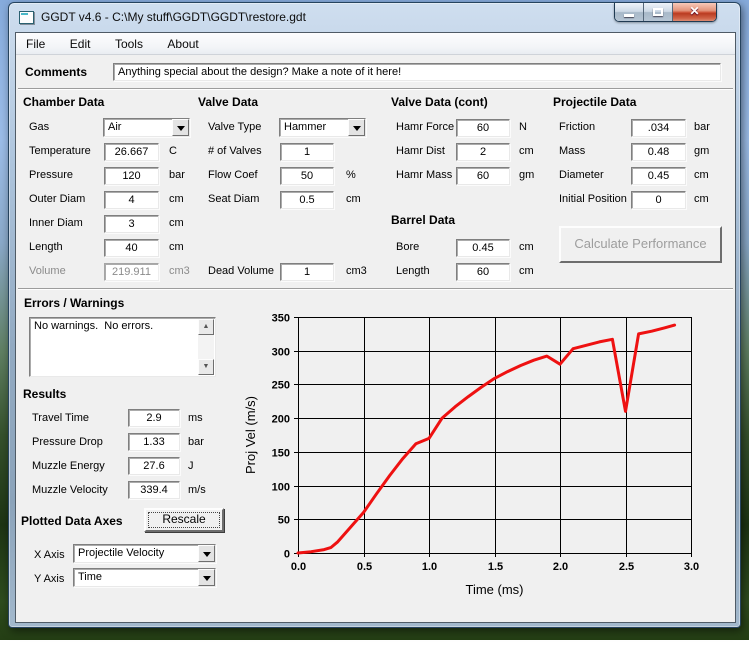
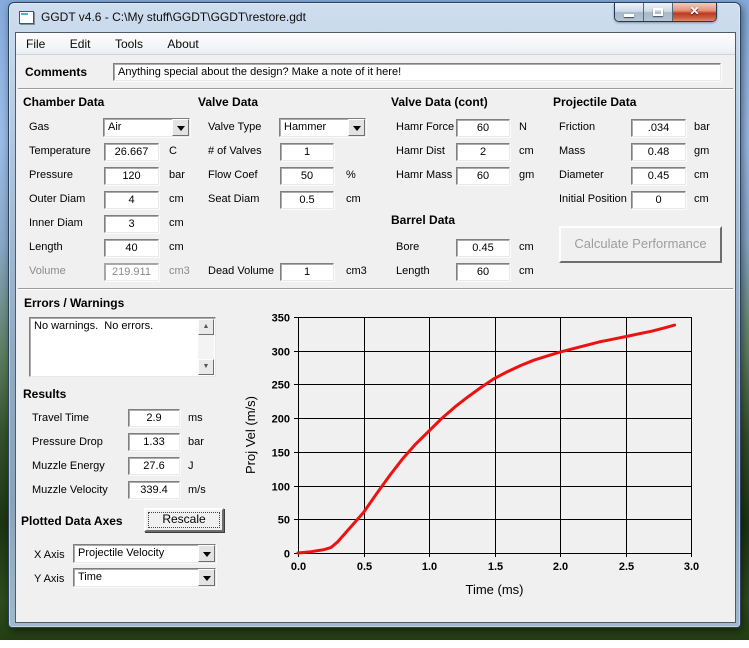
1.0: 170 -> 180
2.0: 280 -> 300
2.5: 210 -> 320
